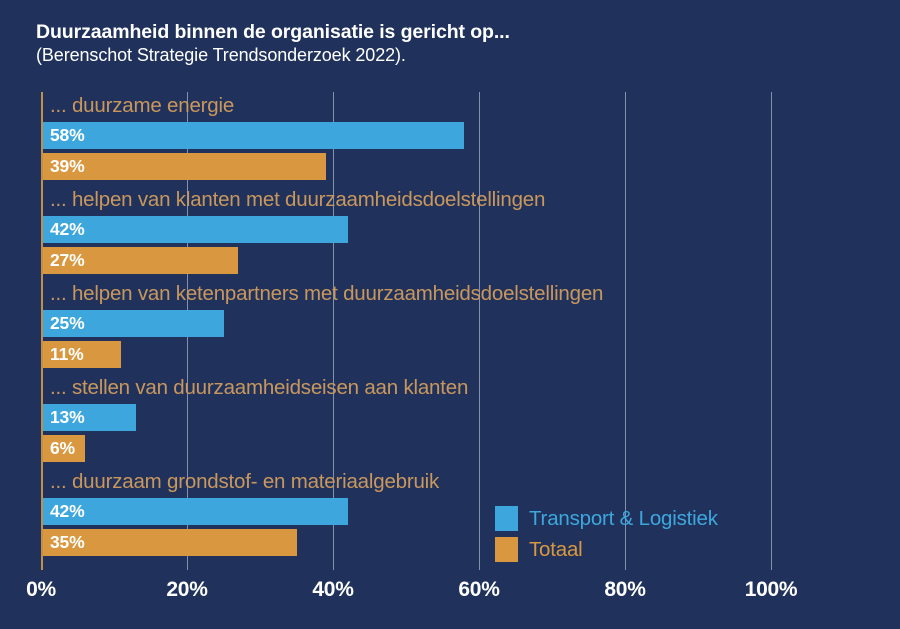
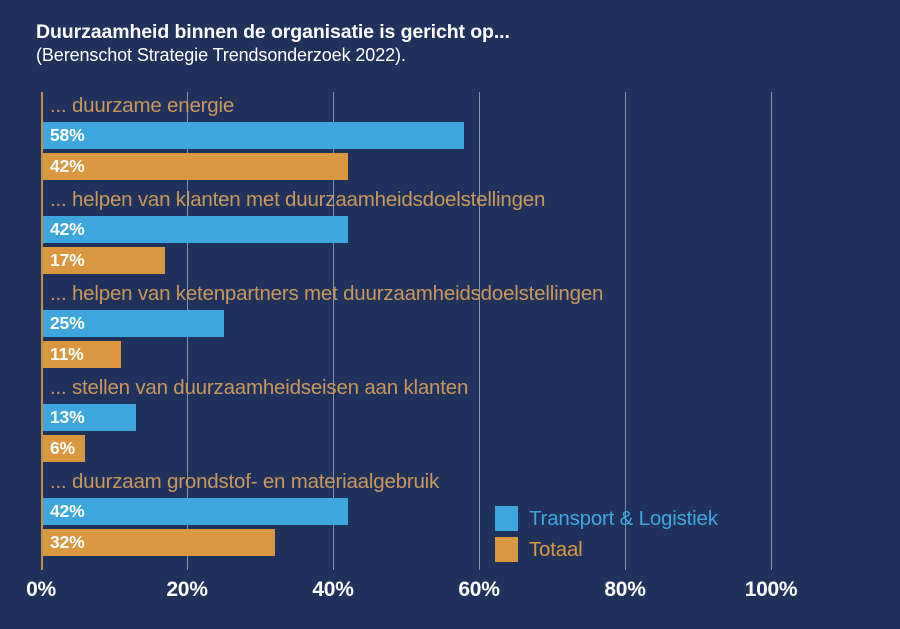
Totaal/... duurzame energie: 39% -> 42%
Totaal/... helpen van klanten met duurzaamheidsdoelstellingen: 27% -> 17%
Totaal/... duurzaam grondstof- en materiaalgebruik: 35% -> 32%
